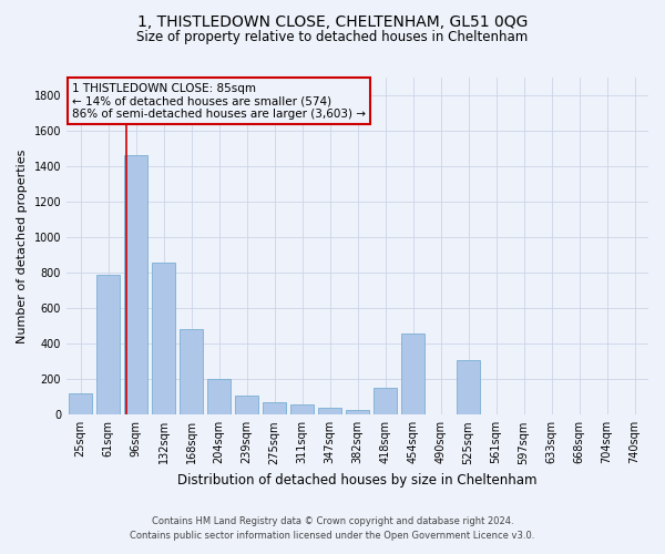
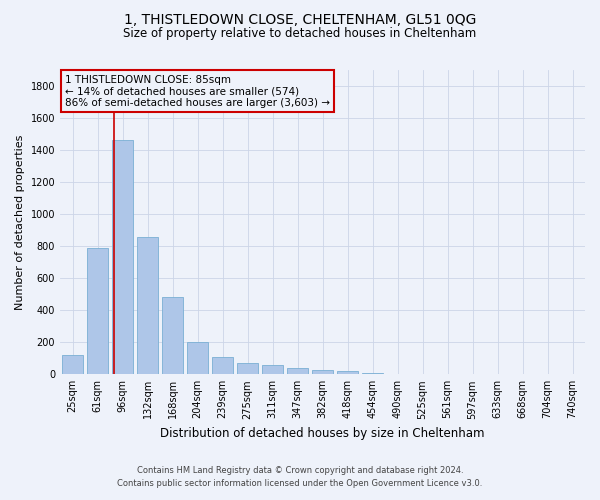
418sqm: 150 -> 20
454sqm: 460 -> 10
525sqm: 310 -> 0
